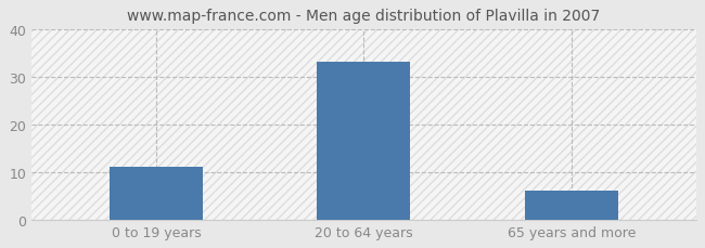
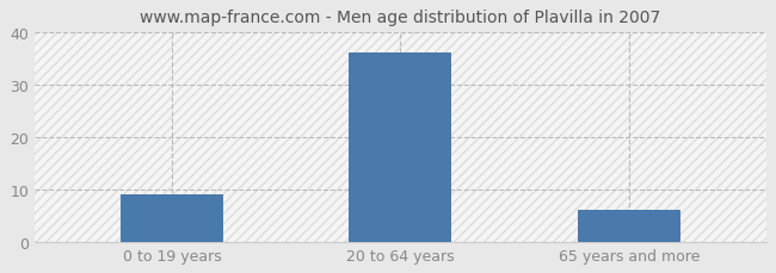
0 to 19 years: 11 -> 9
20 to 64 years: 33 -> 36
